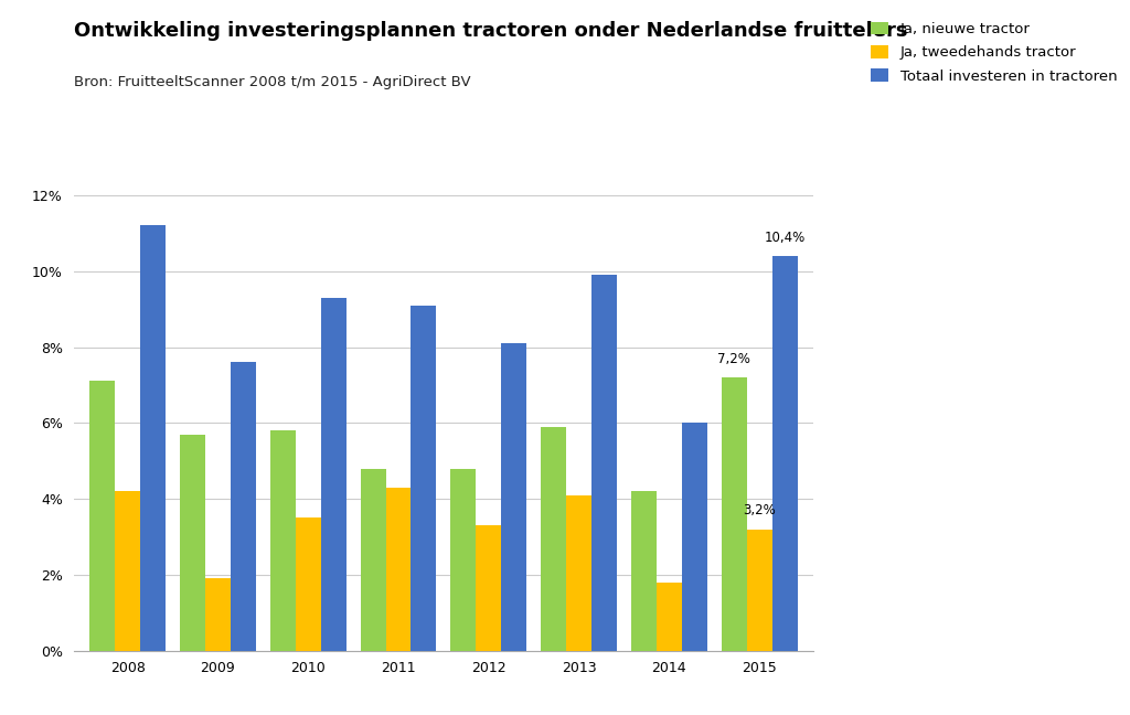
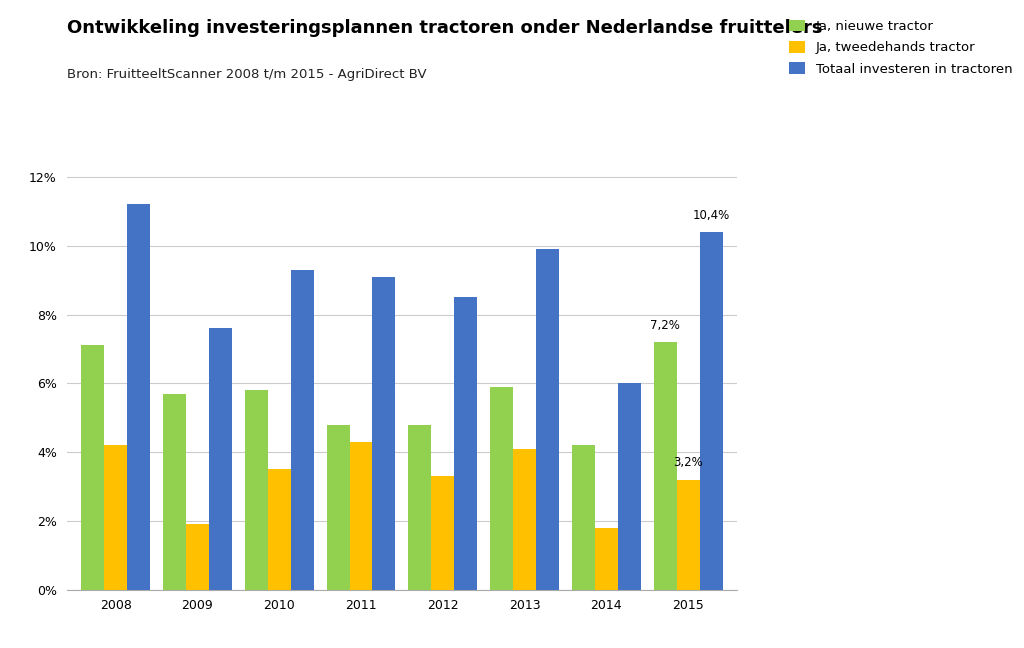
Totaal investeren in tractoren/2012: 8.1% -> 8.5%
